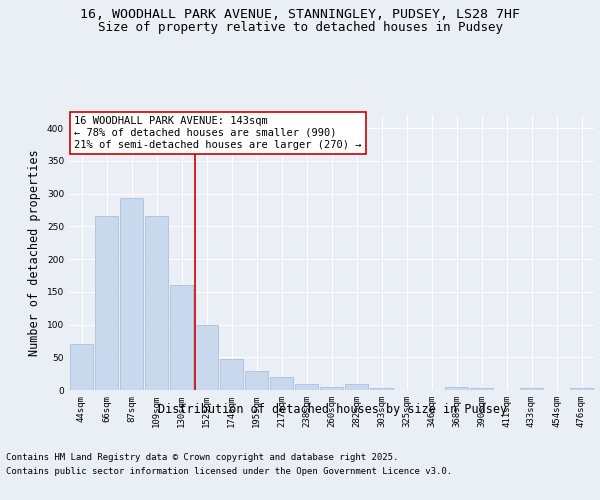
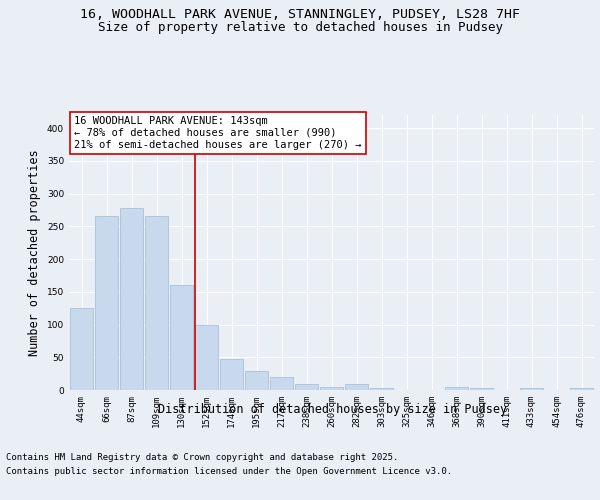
44sqm: 70 -> 126
87sqm: 293 -> 278
